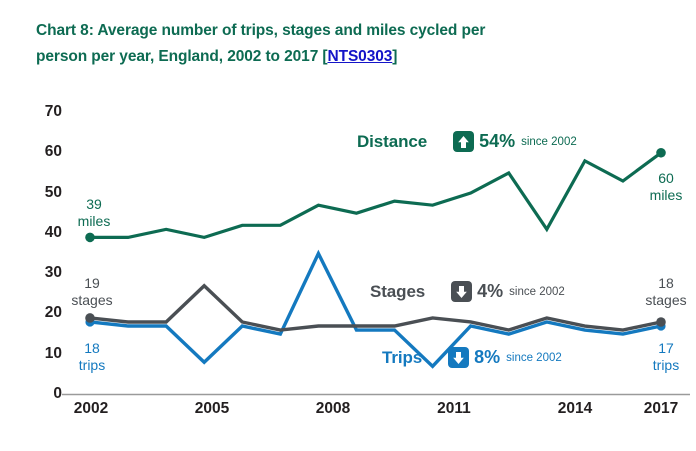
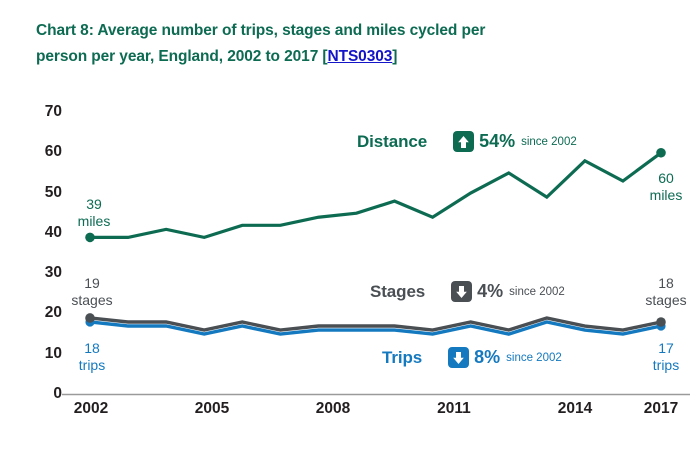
Stages/2005: 27 -> 16
Trips/2005: 8 -> 15
Distance/2008: 47 -> 44
Trips/2008: 35 -> 16
Distance/2011: 47 -> 44
Stages/2011: 19 -> 16
Trips/2011: 7 -> 15
Distance/2014: 41 -> 49
